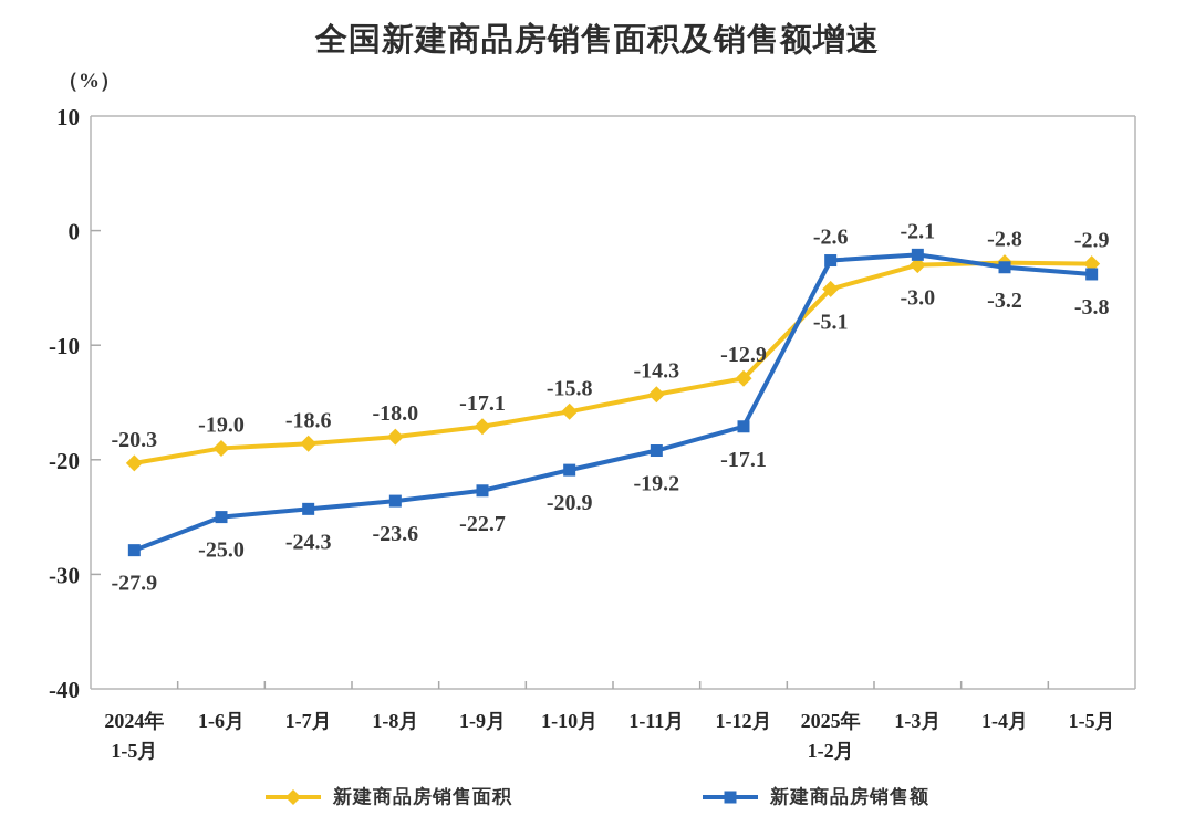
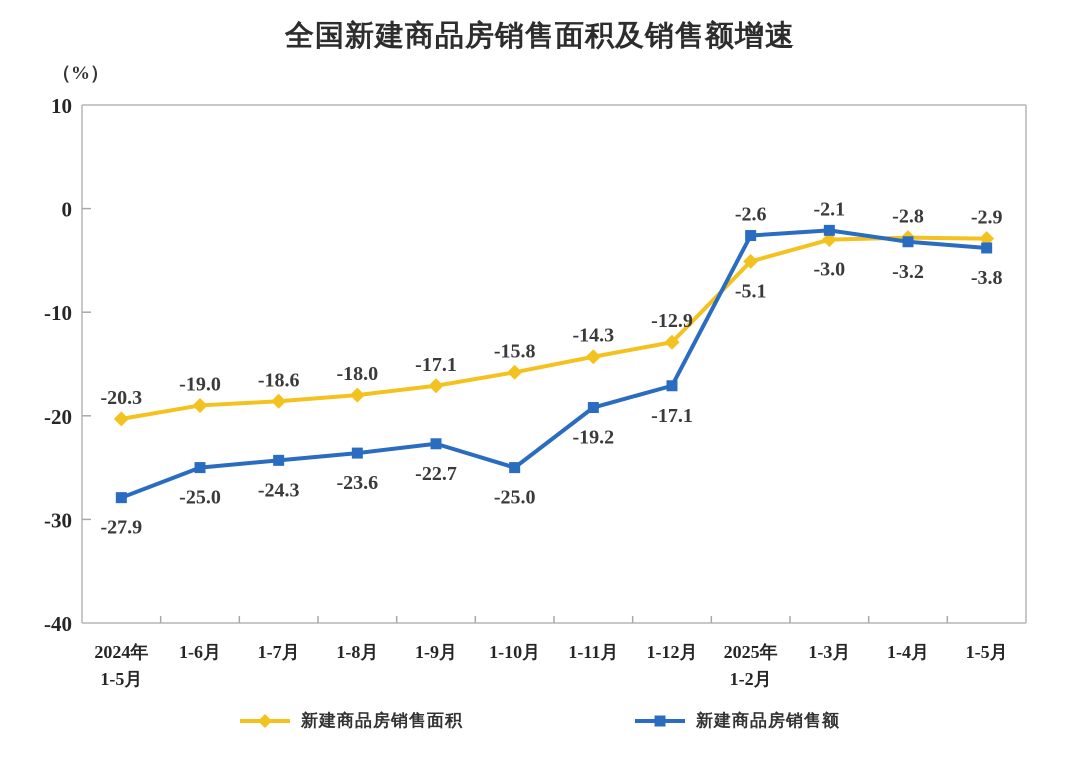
新建商品房销售额/1-10月: -20.9 -> -25.0
